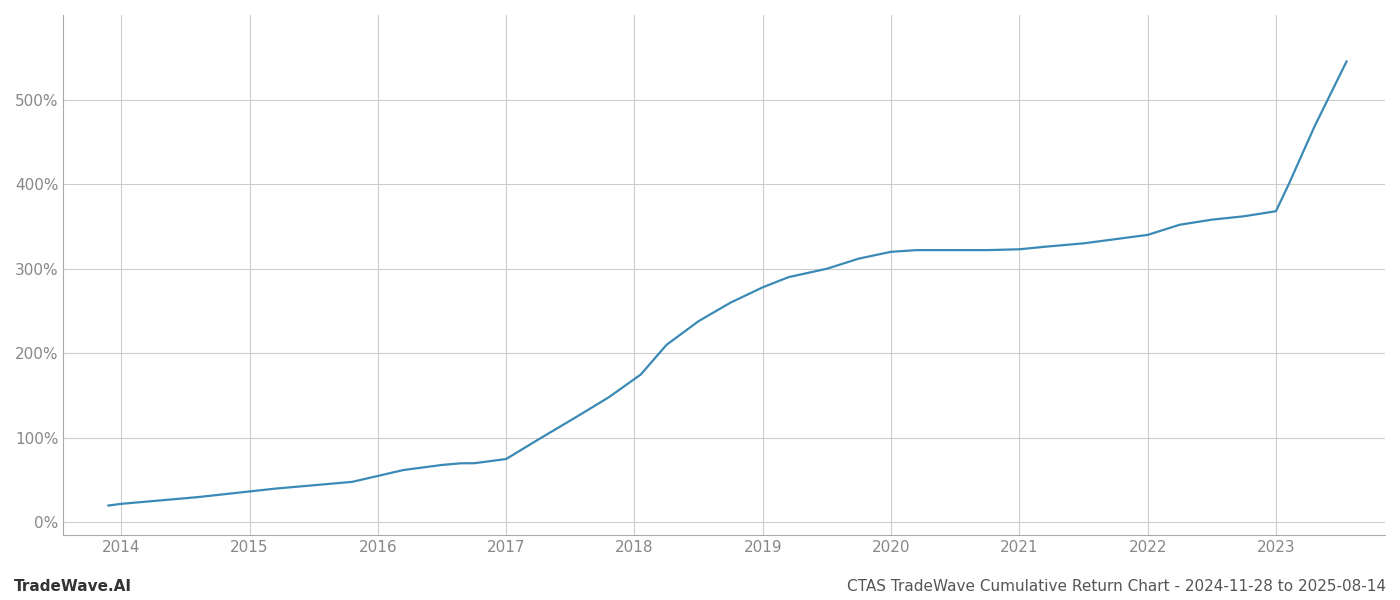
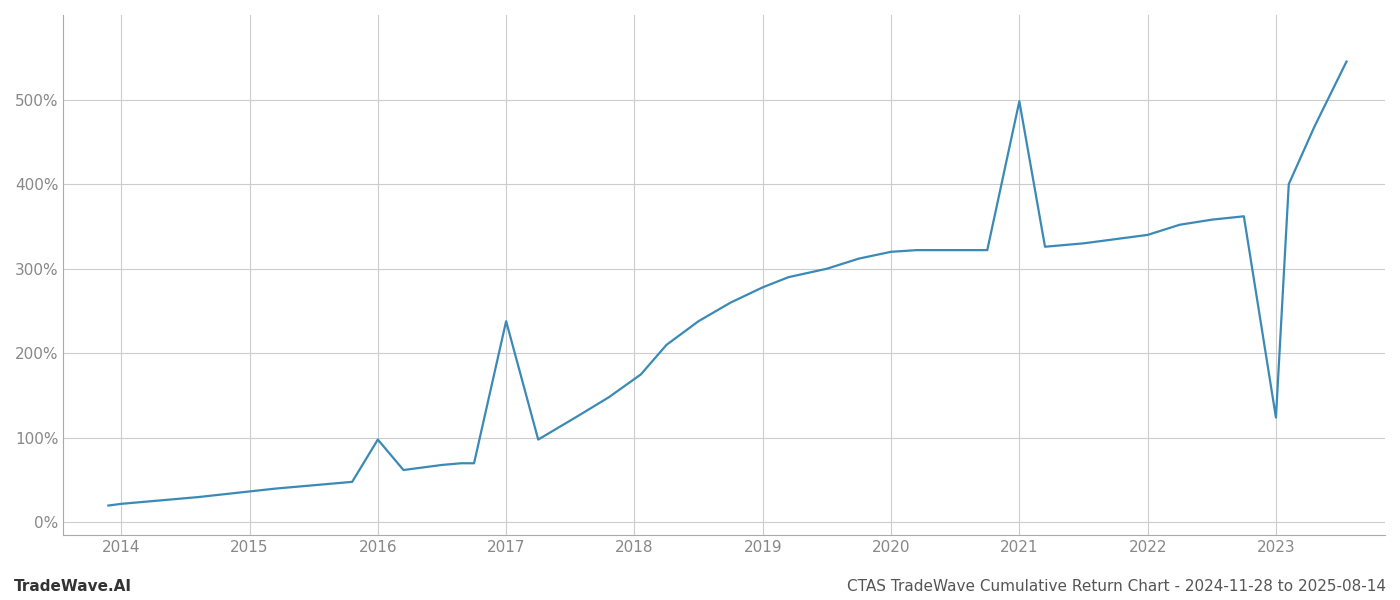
2016: 55% -> 98%
2017: 75% -> 238%
2021: 323% -> 498%
2023: 368% -> 124%
